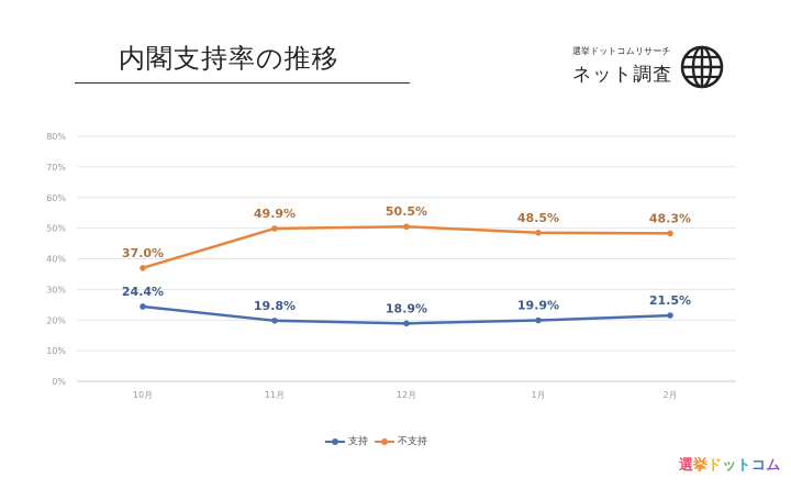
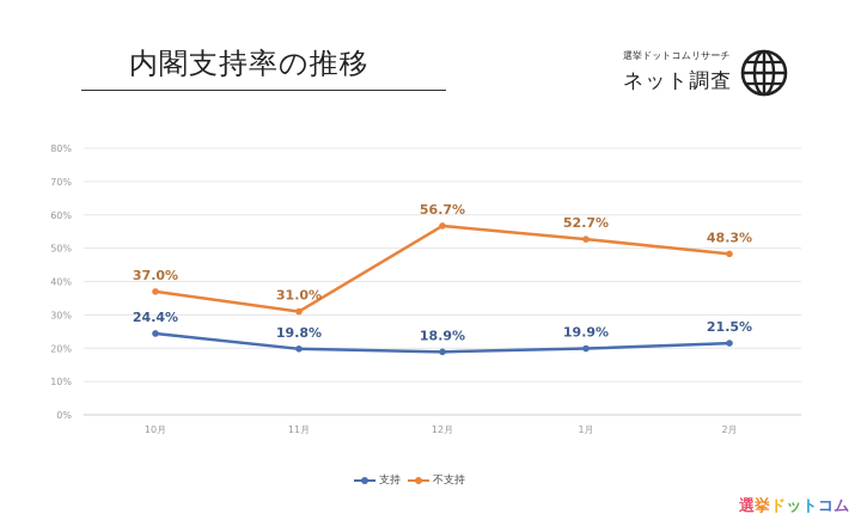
不支持/11月: 49.9% -> 31.0%
不支持/12月: 50.5% -> 56.7%
不支持/1月: 48.5% -> 52.7%
